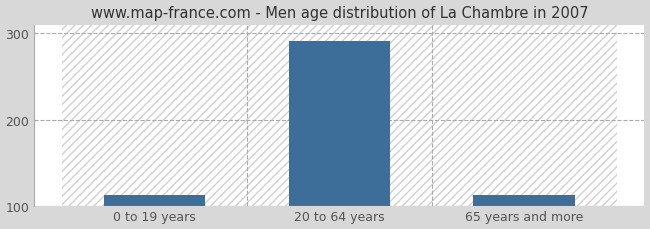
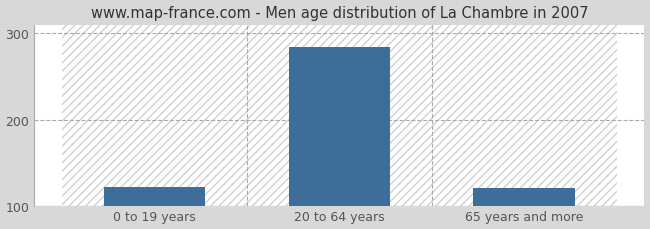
0 to 19 years: 112 -> 122
20 to 64 years: 291 -> 284
65 years and more: 112 -> 120
